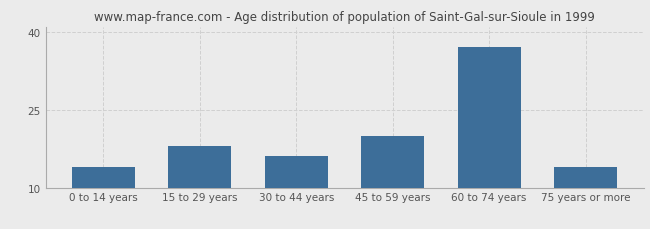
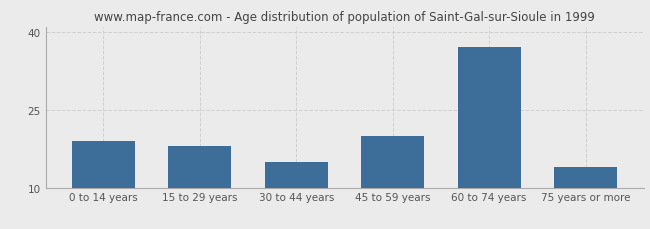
0 to 14 years: 14 -> 19
30 to 44 years: 16 -> 15
